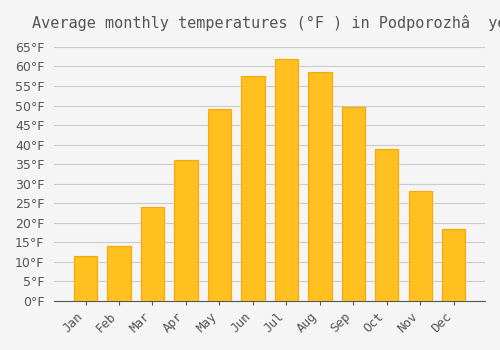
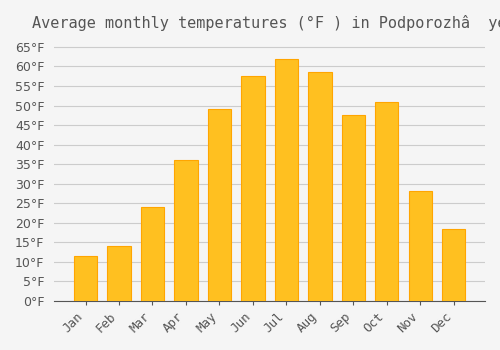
Sep: 49.5°F -> 47.5°F
Oct: 39.0°F -> 51.0°F
